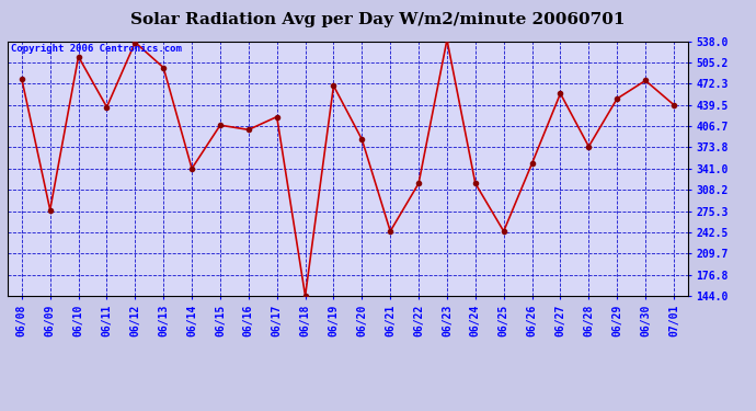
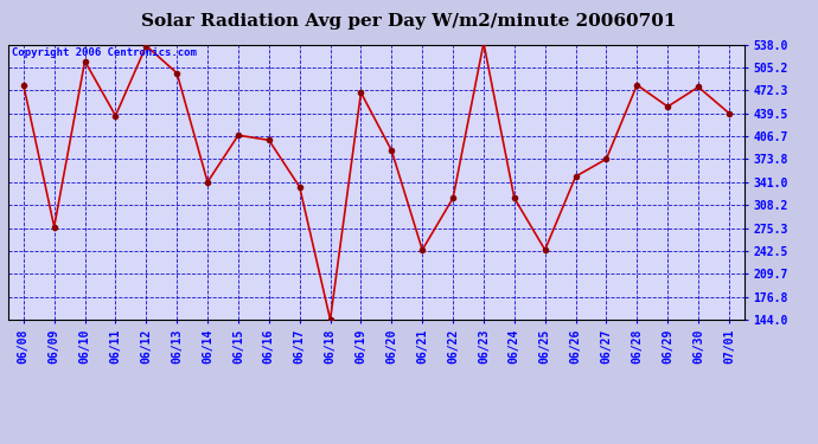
06/17: 421 -> 334
06/27: 457 -> 374
06/28: 375 -> 480
